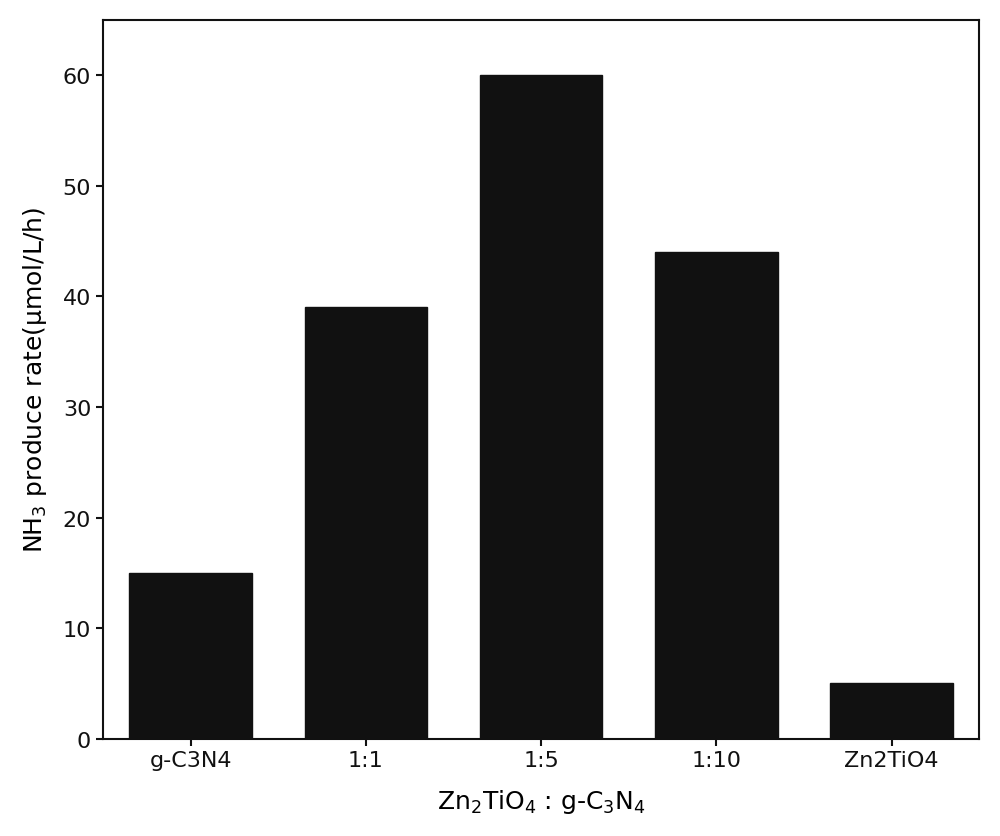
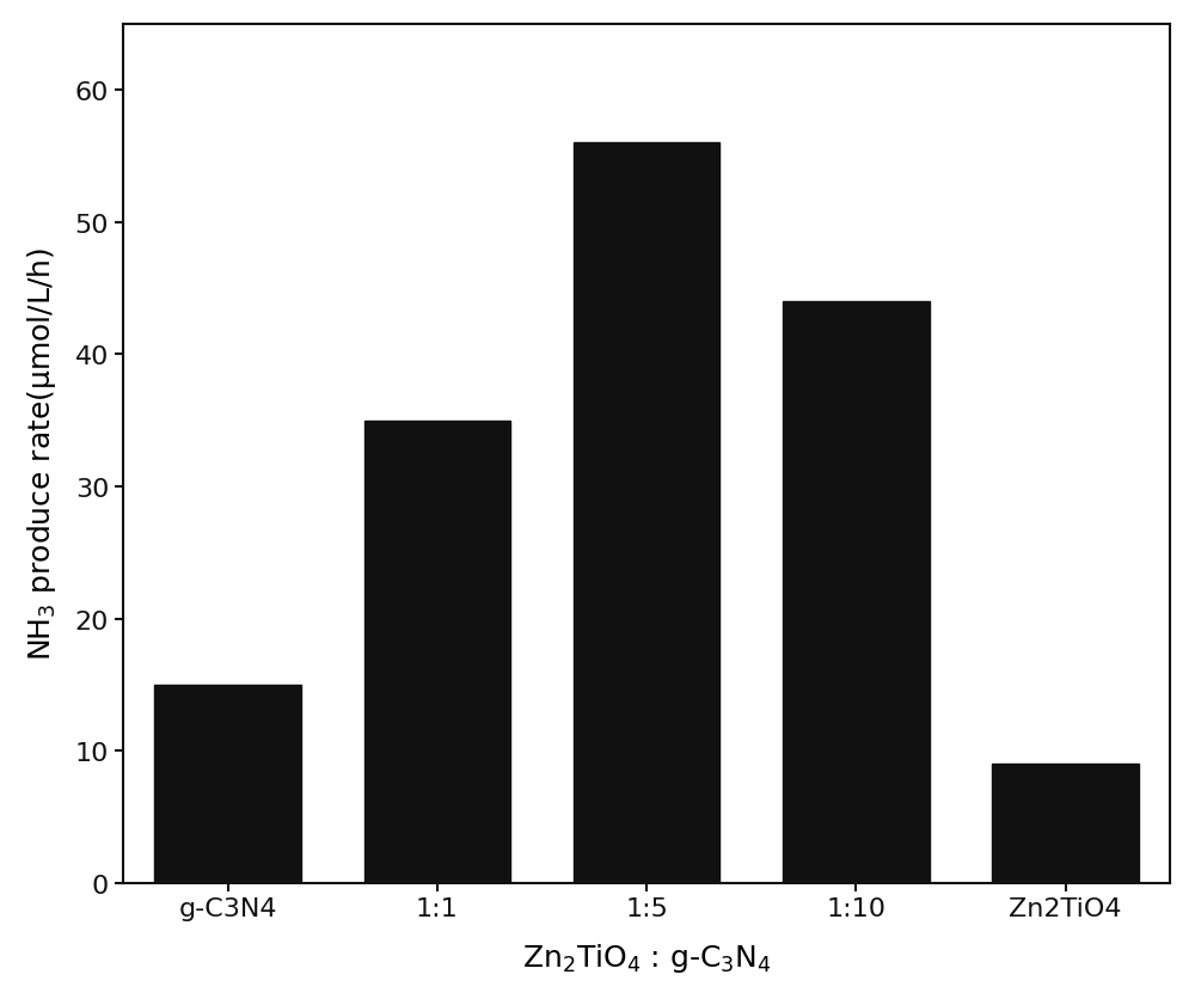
1:1: 39 -> 35
1:5: 60 -> 56
Zn2TiO4: 5 -> 9
